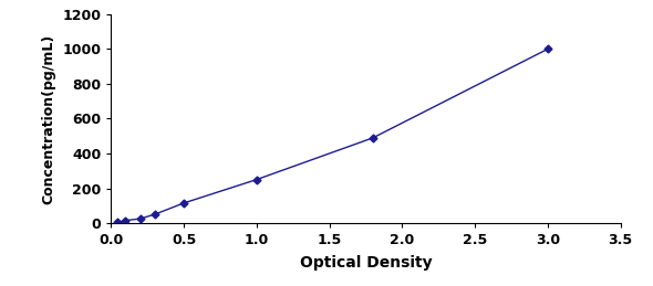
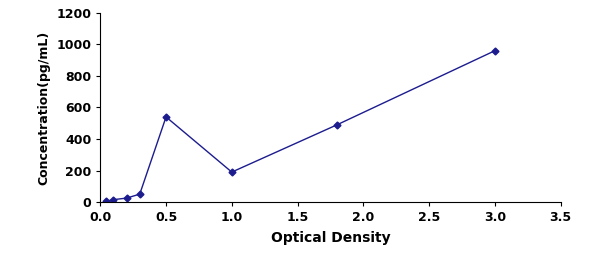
0.5: 120 -> 540
1.0: 250 -> 190
3.0: 1000 -> 960
